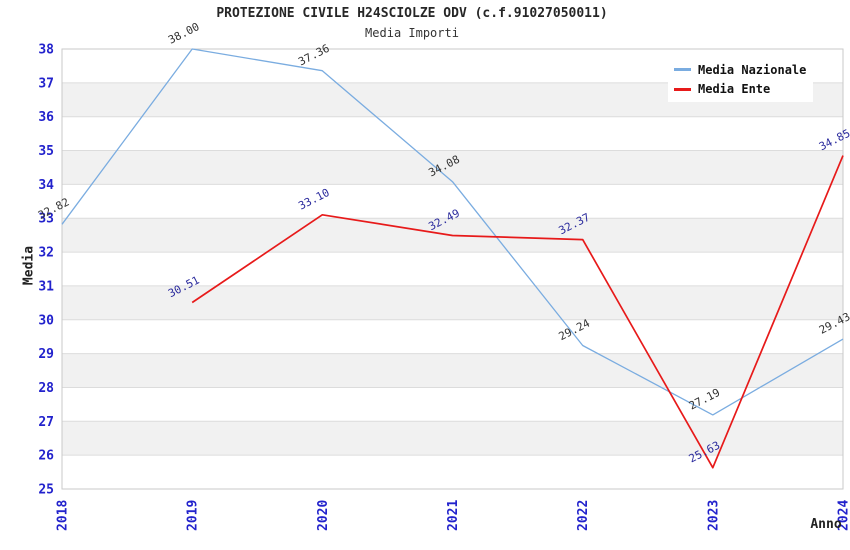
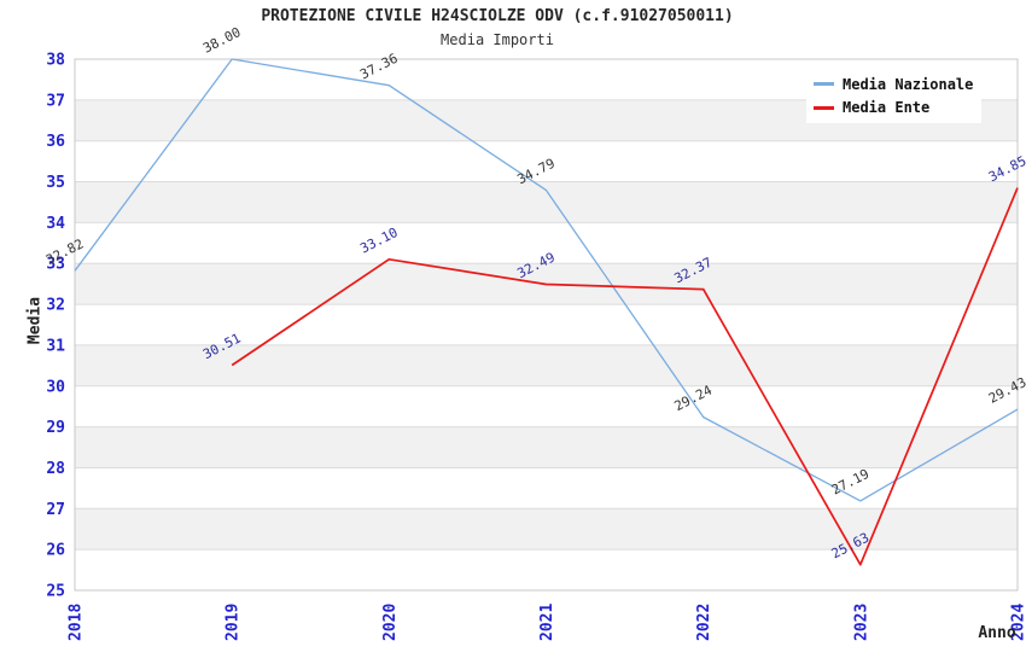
Media Nazionale/2021: 34.08 -> 34.79
